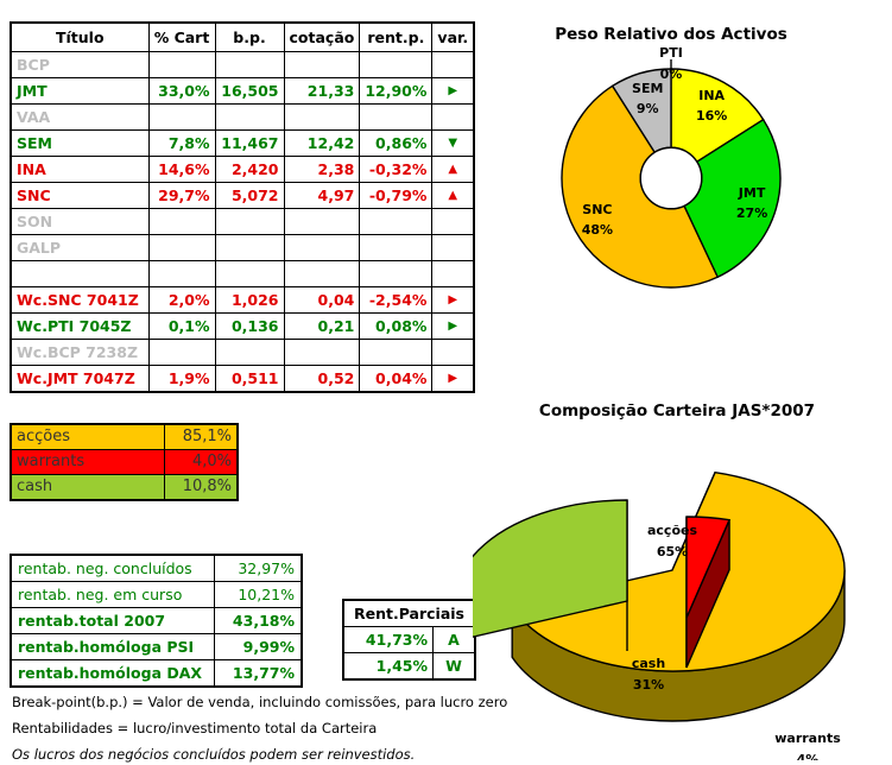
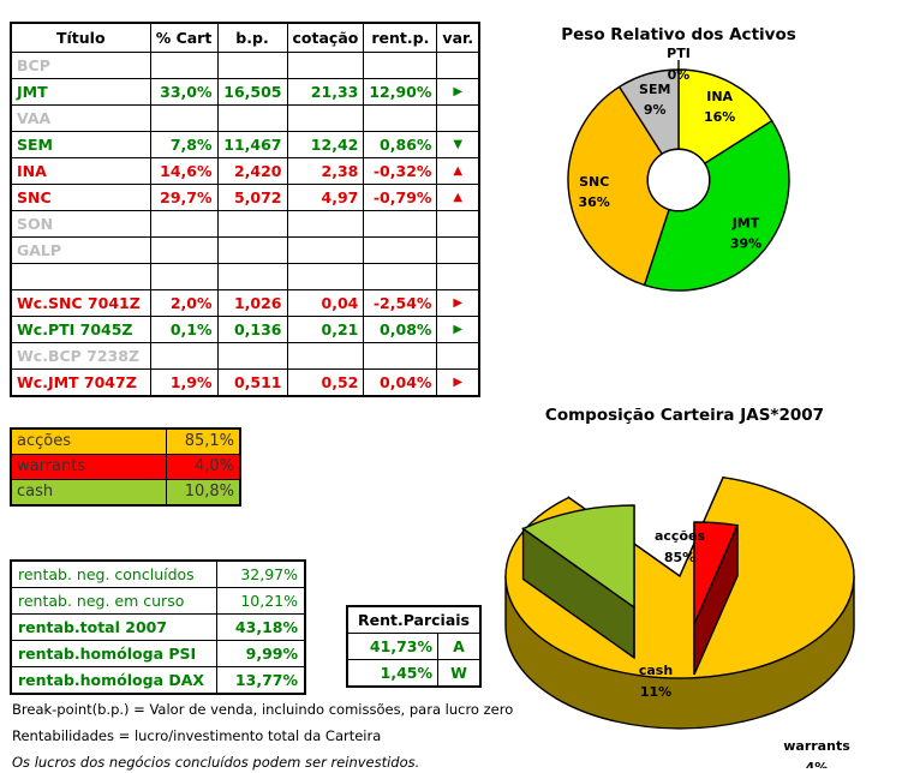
Peso Relativo dos Activos/JMT: 27% -> 39%
Peso Relativo dos Activos/SNC: 48% -> 36%
Composição Carteira JAS*2007/acções: 65% -> 85%
Composição Carteira JAS*2007/cash: 31% -> 11%
